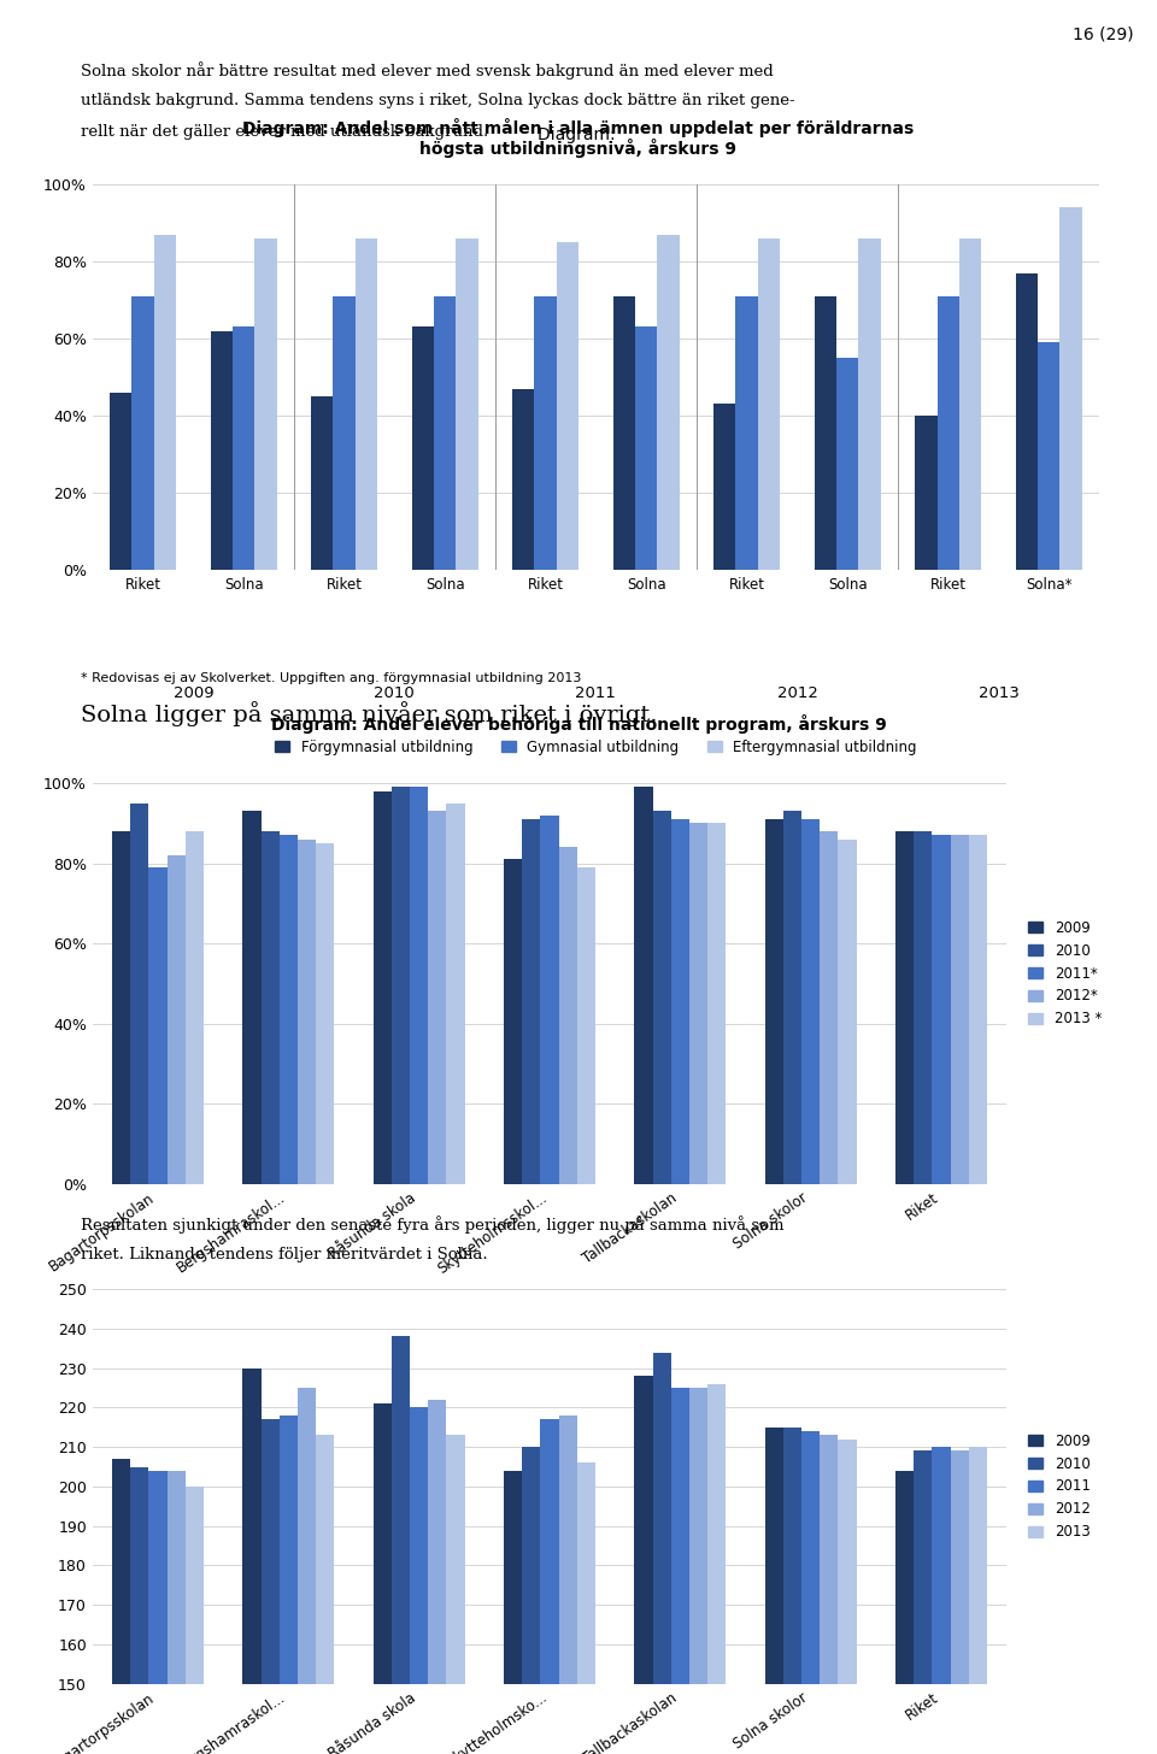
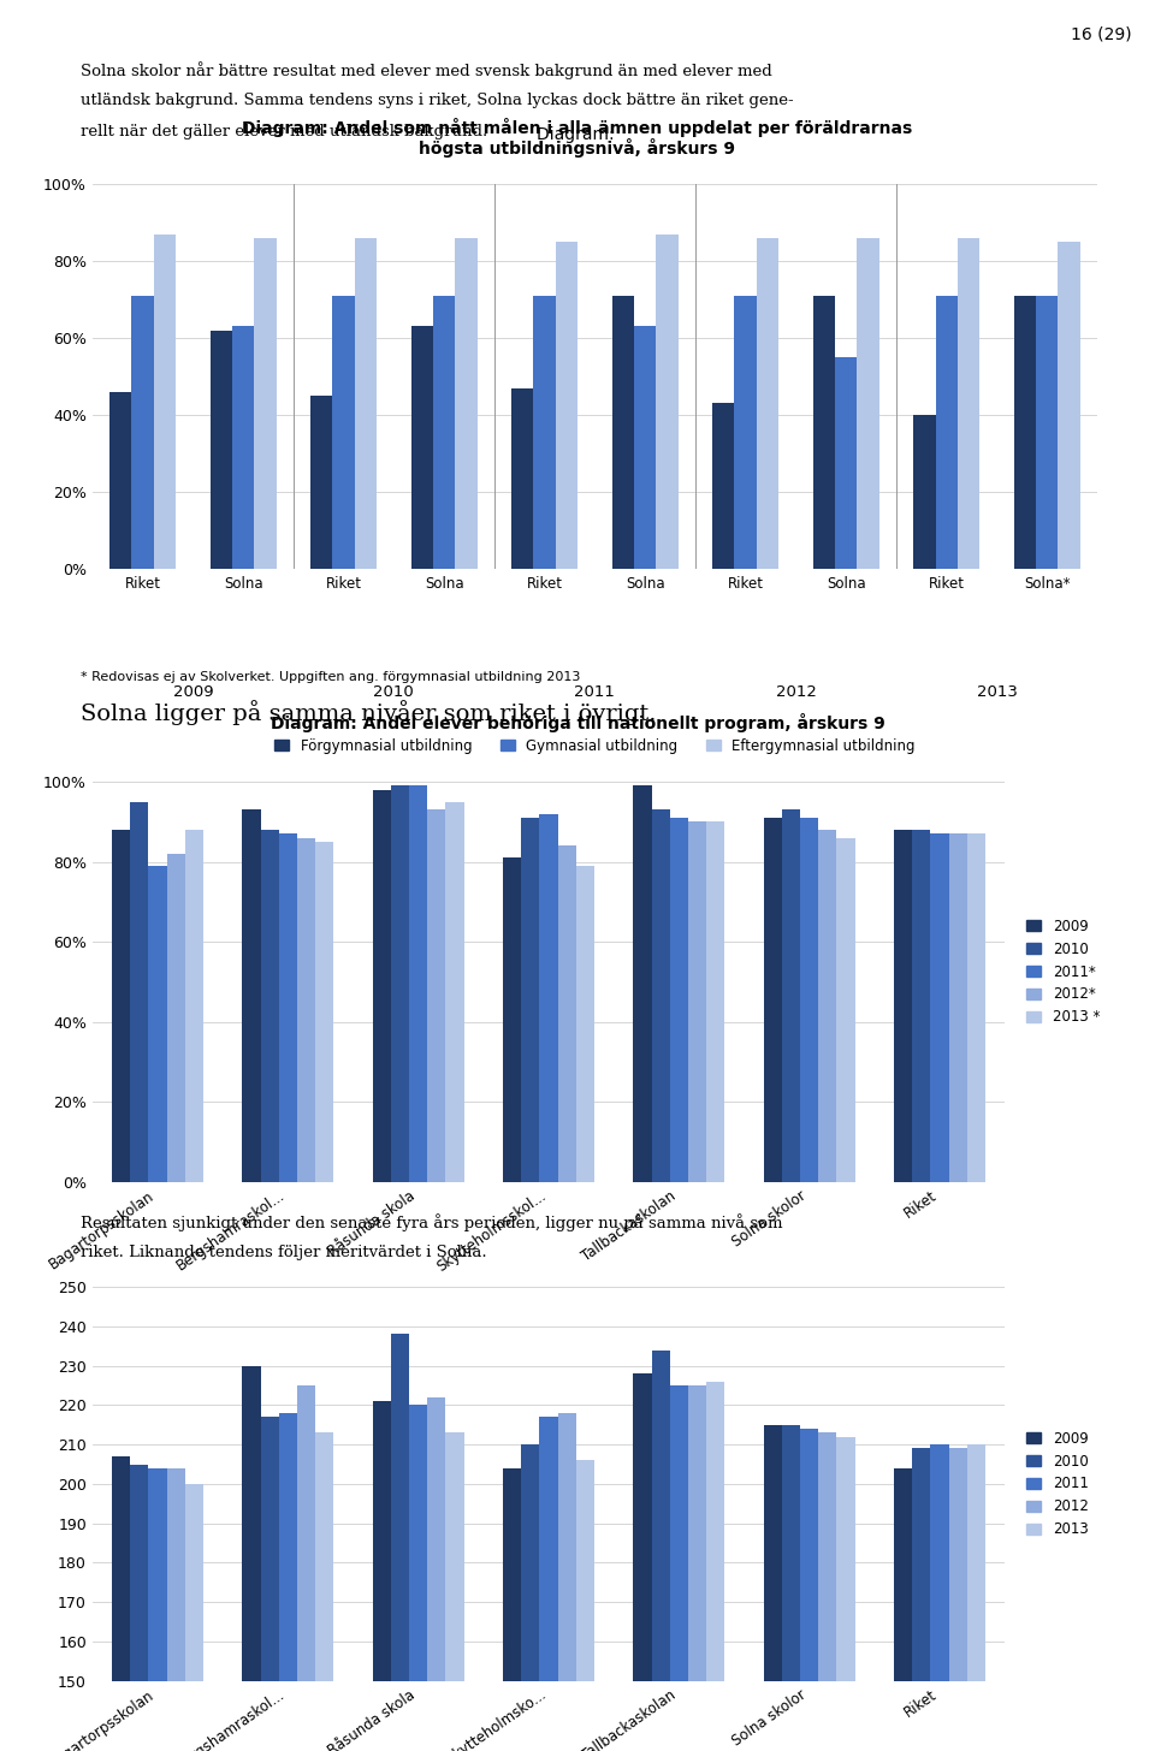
Förgymnasial utbildning/Solna*: 77% -> 71%
Gymnasial utbildning/Solna*: 59% -> 71%
Eftergymnasial utbildning/Solna*: 94% -> 85%
